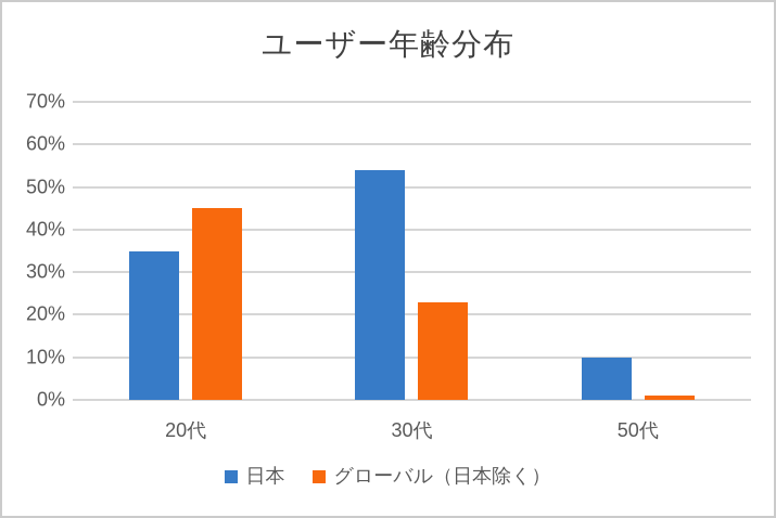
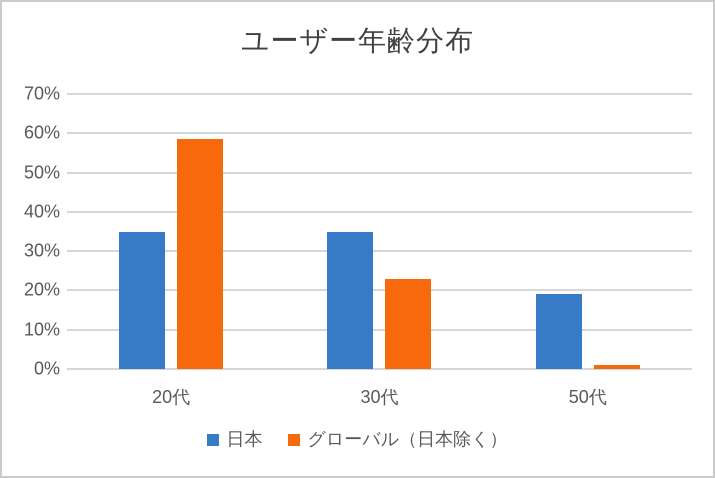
グローバル（日本除く）/20代: 45% -> 58%
日本/30代: 54% -> 35%
日本/50代: 10% -> 19%
